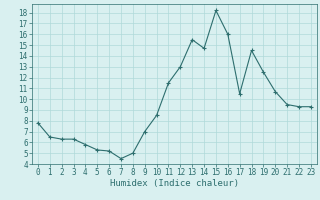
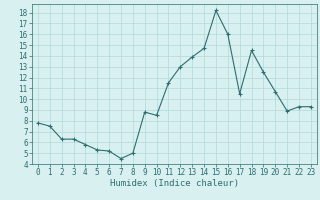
1: 6.5 -> 7.5
9: 7.0 -> 8.8
13: 15.5 -> 13.9
21: 9.5 -> 8.9
